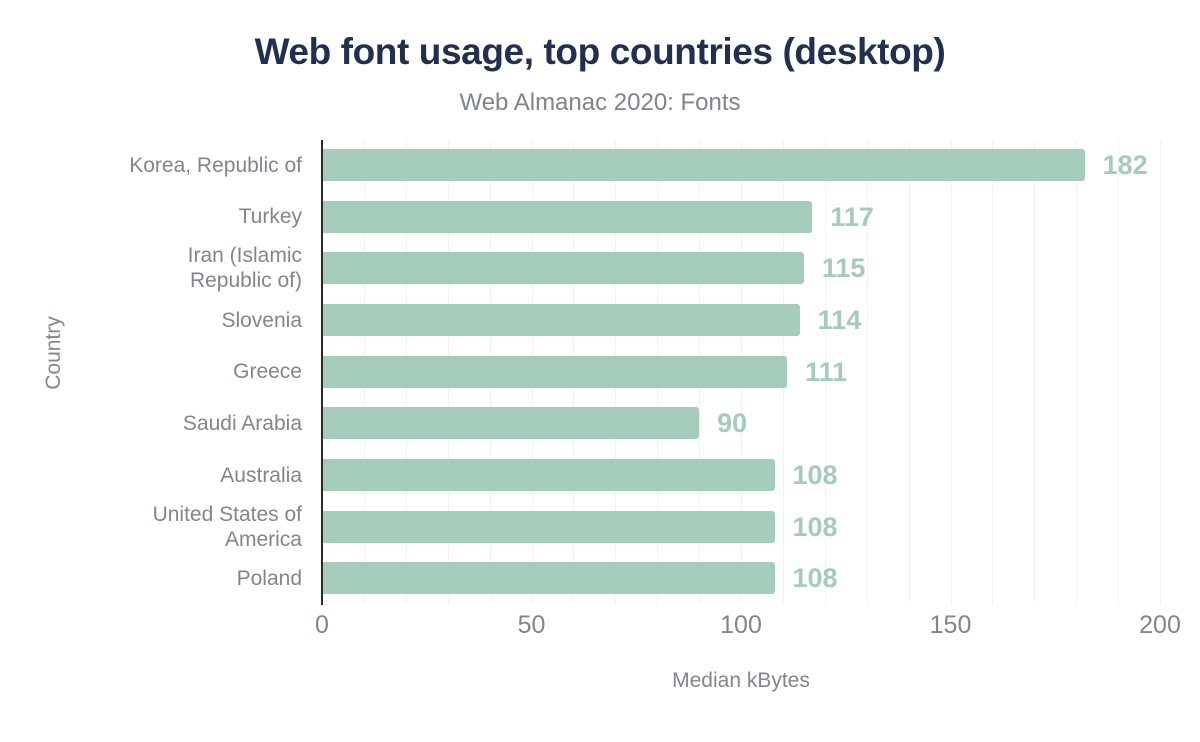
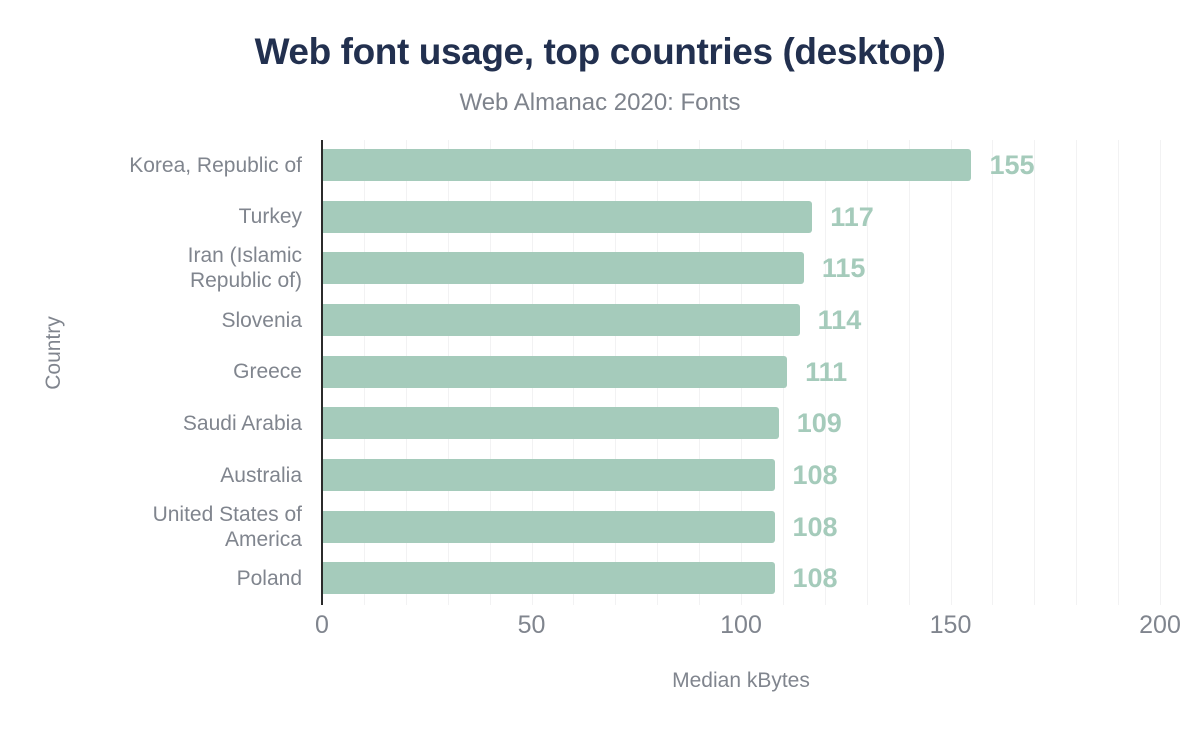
Korea, Republic of: 182 -> 155
Saudi Arabia: 90 -> 109
